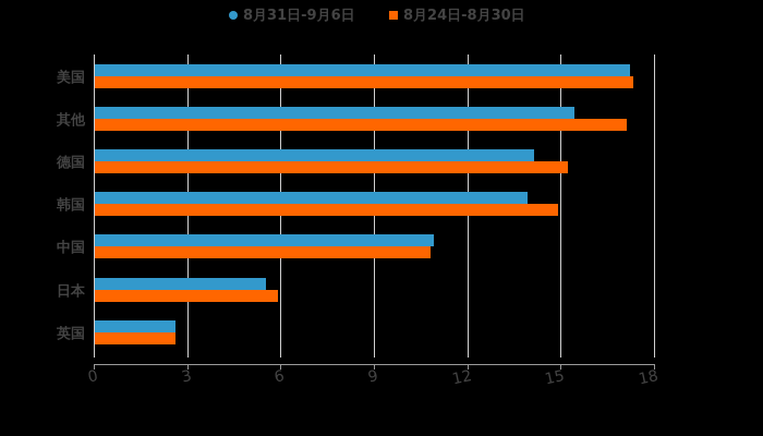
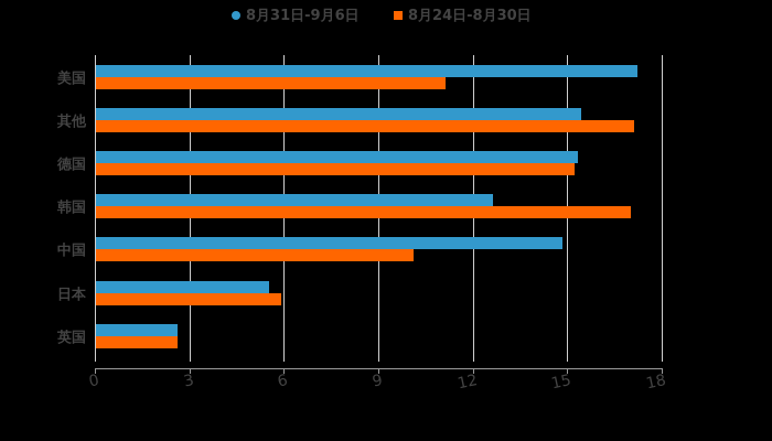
8月24日-8月30日/美国: 17.3 -> 11.1
8月31日-9月6日/德国: 14.1 -> 15.3
8月31日-9月6日/韩国: 13.9 -> 12.6
8月24日-8月30日/韩国: 14.9 -> 17.0
8月31日-9月6日/中国: 10.9 -> 14.8
8月24日-8月30日/中国: 10.8 -> 10.1
